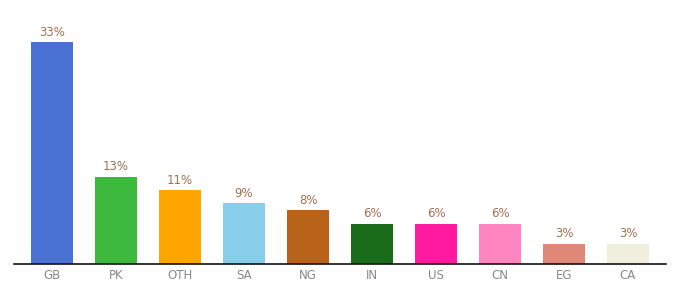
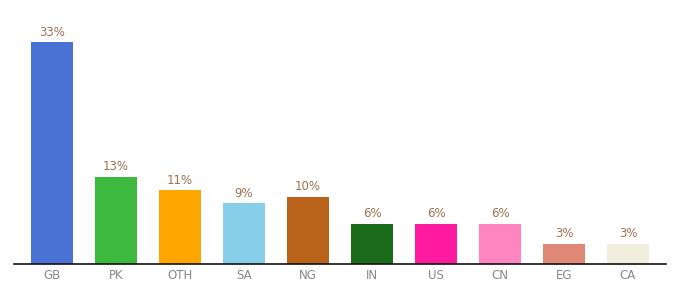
NG: 8% -> 10%
